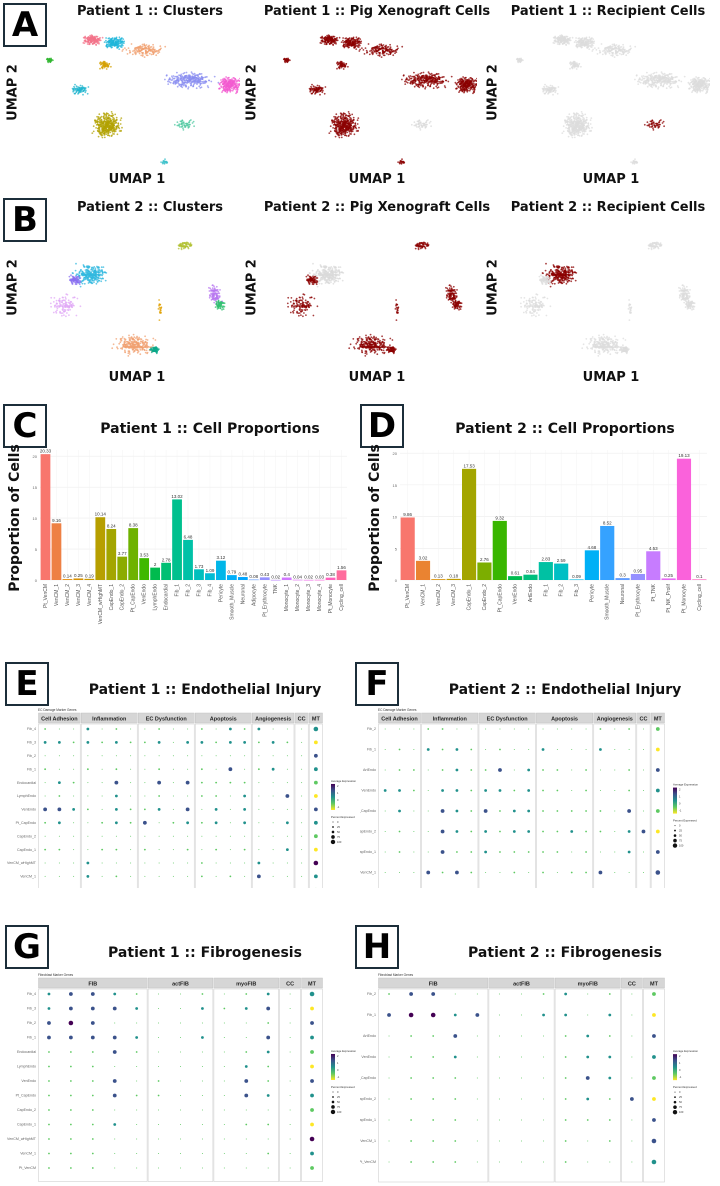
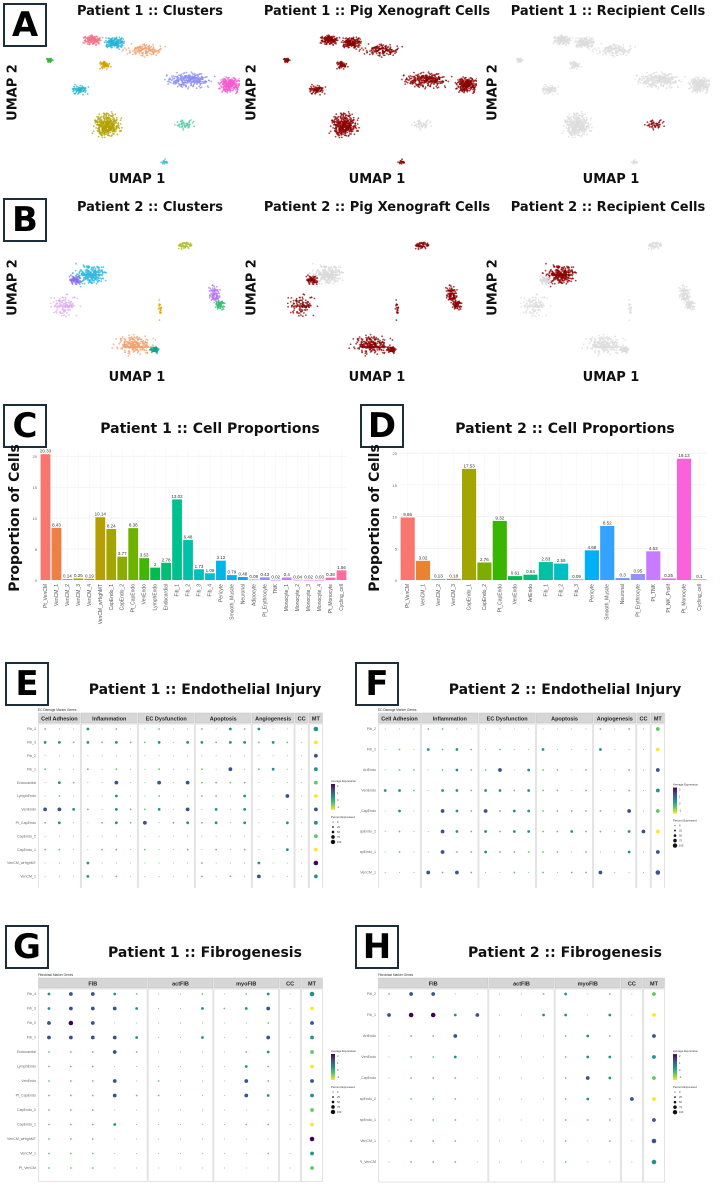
Patient 1 :: Cell Proportions/VenCM_1: 9.16 -> 8.43
